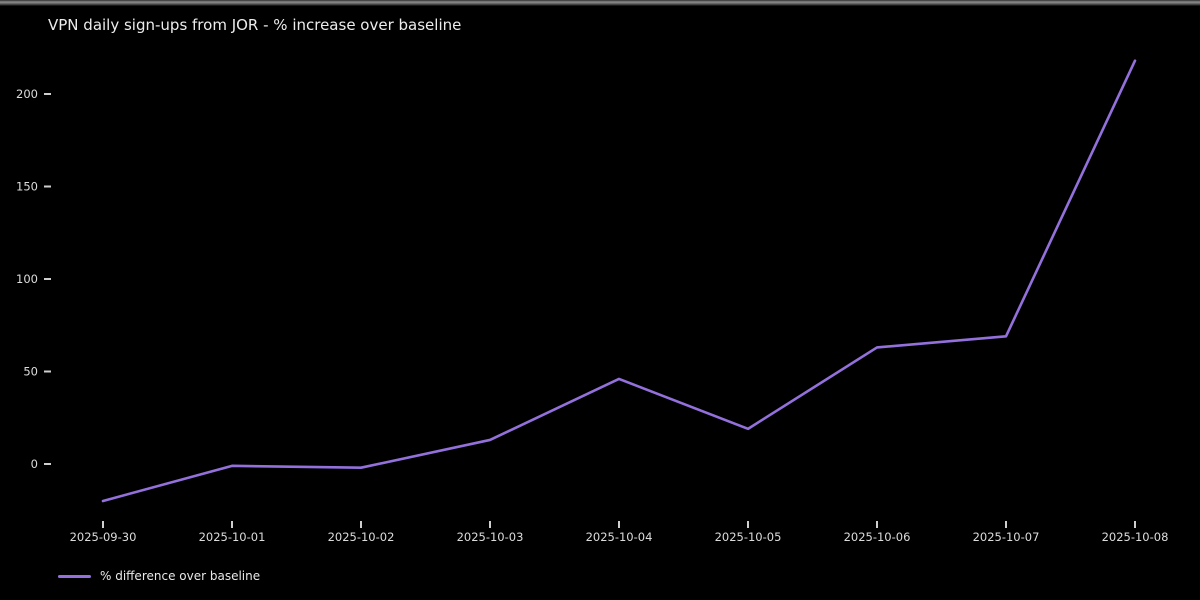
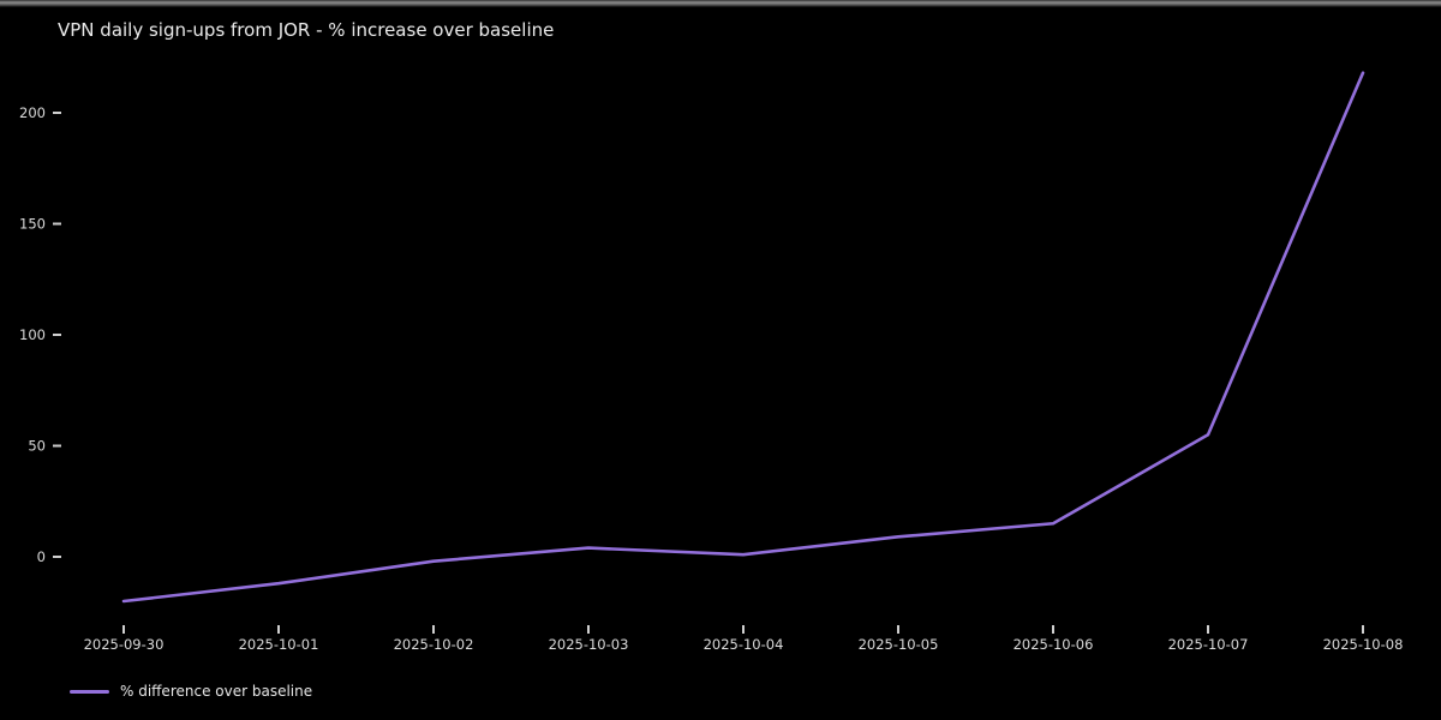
2025-10-01: -1 -> -12
2025-10-03: 13 -> 4
2025-10-04: 46 -> 1
2025-10-05: 19 -> 9
2025-10-06: 63 -> 15
2025-10-07: 69 -> 55
